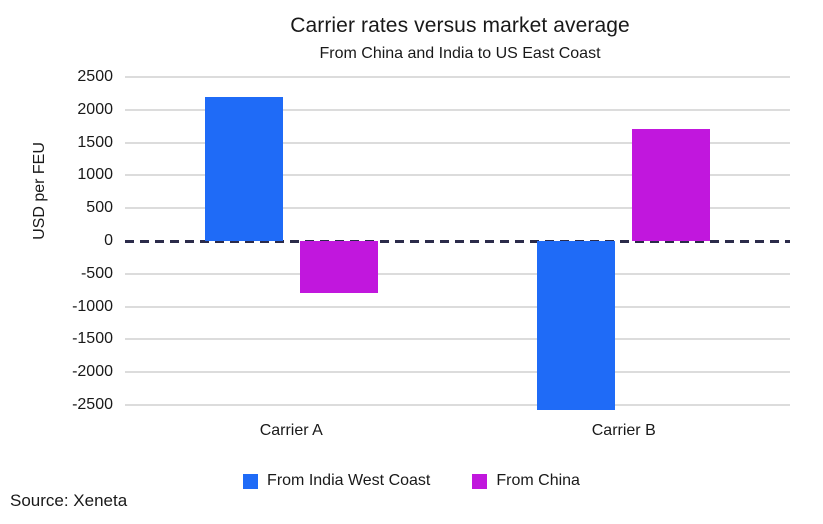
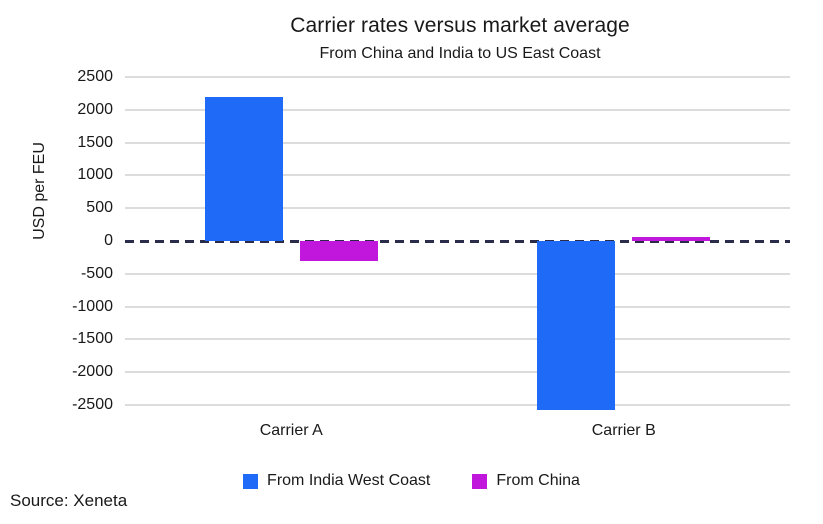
From China/Carrier A: -800 -> -300
From China/Carrier B: 1700 -> 100
